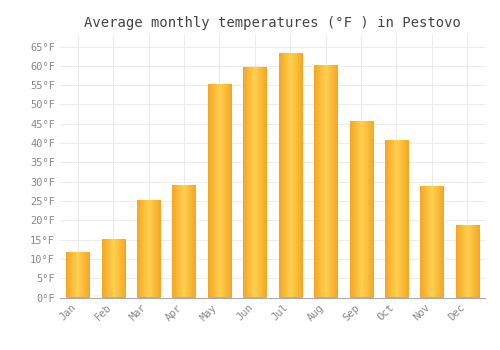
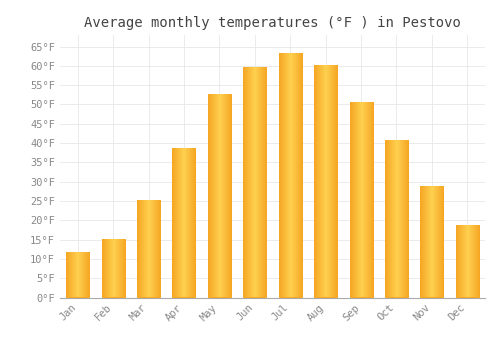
Apr: 29.0°F -> 38.5°F
May: 55.0°F -> 52.5°F
Sep: 45.5°F -> 50.5°F
